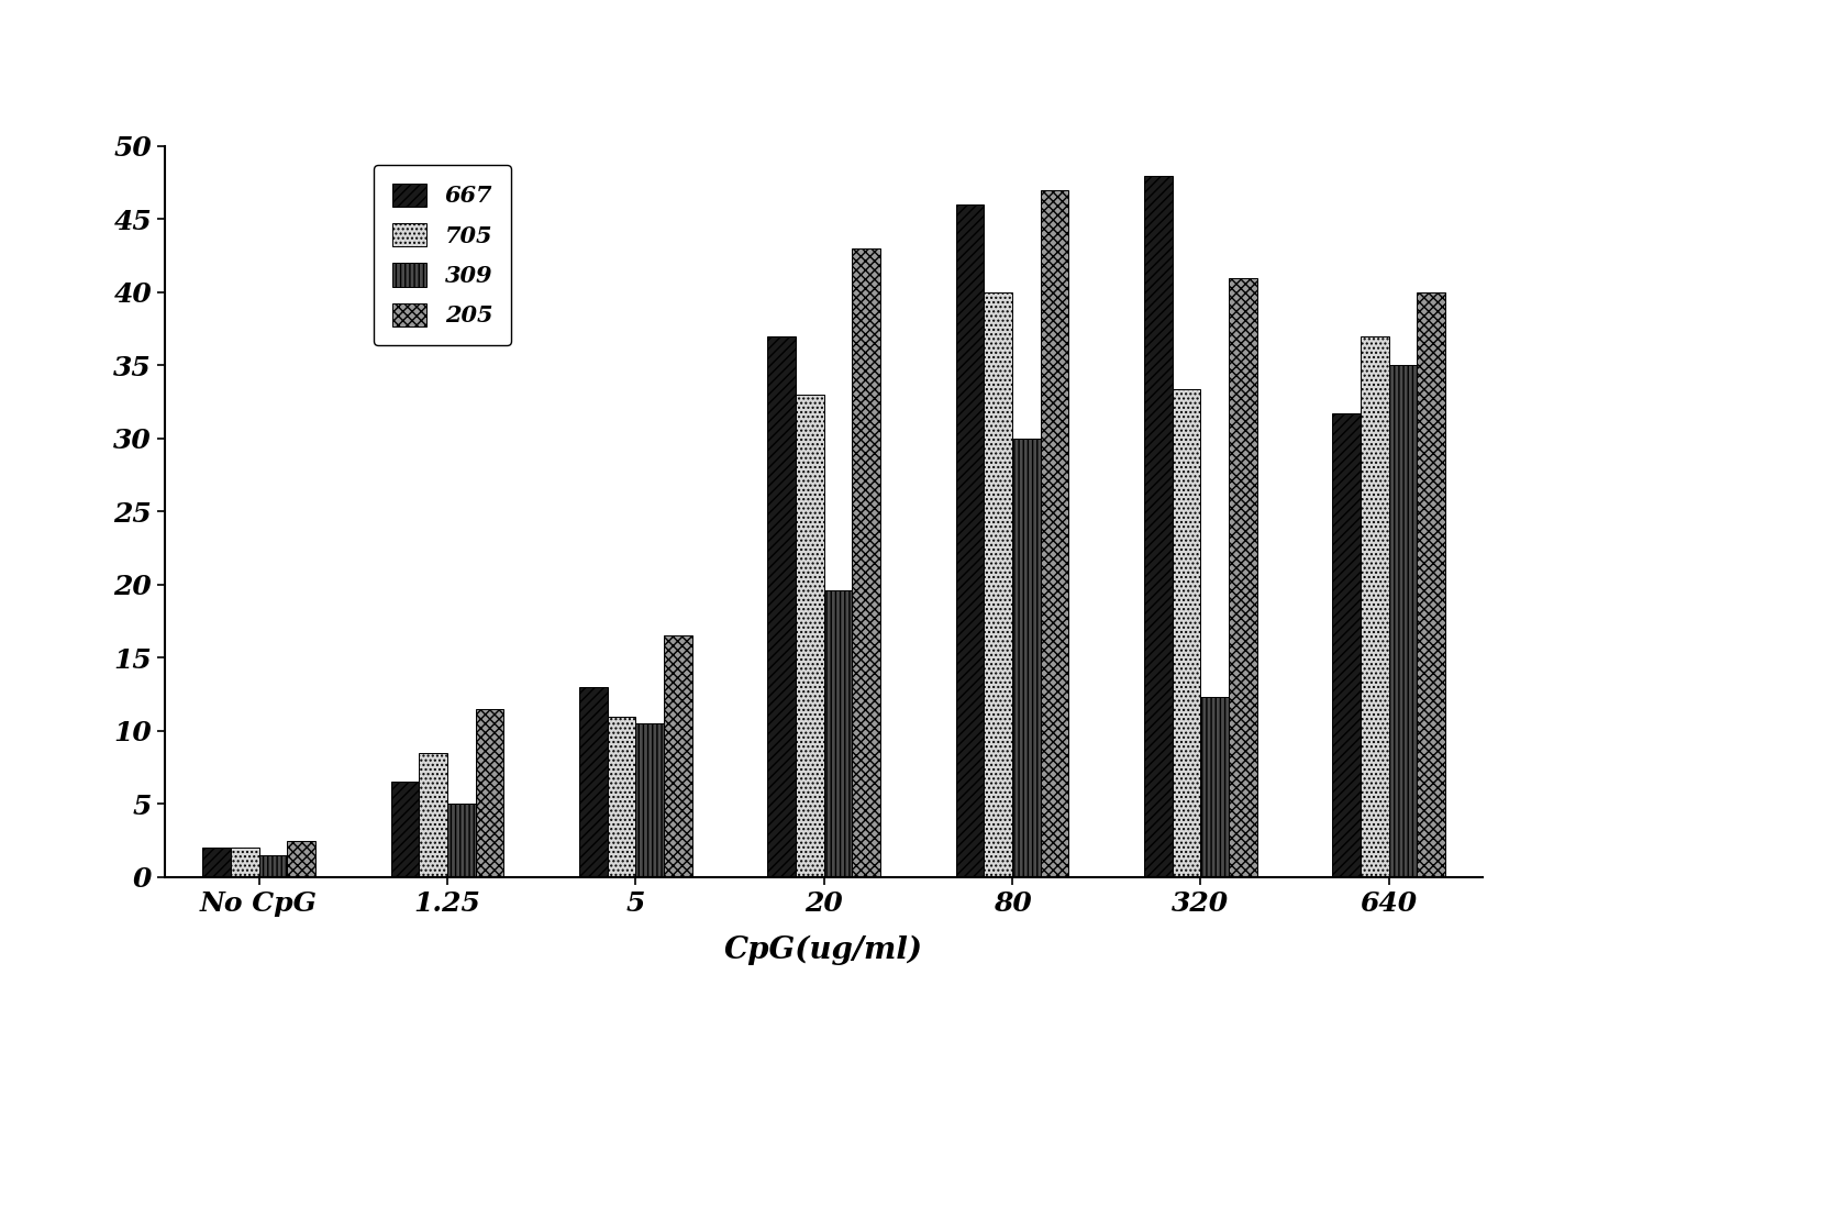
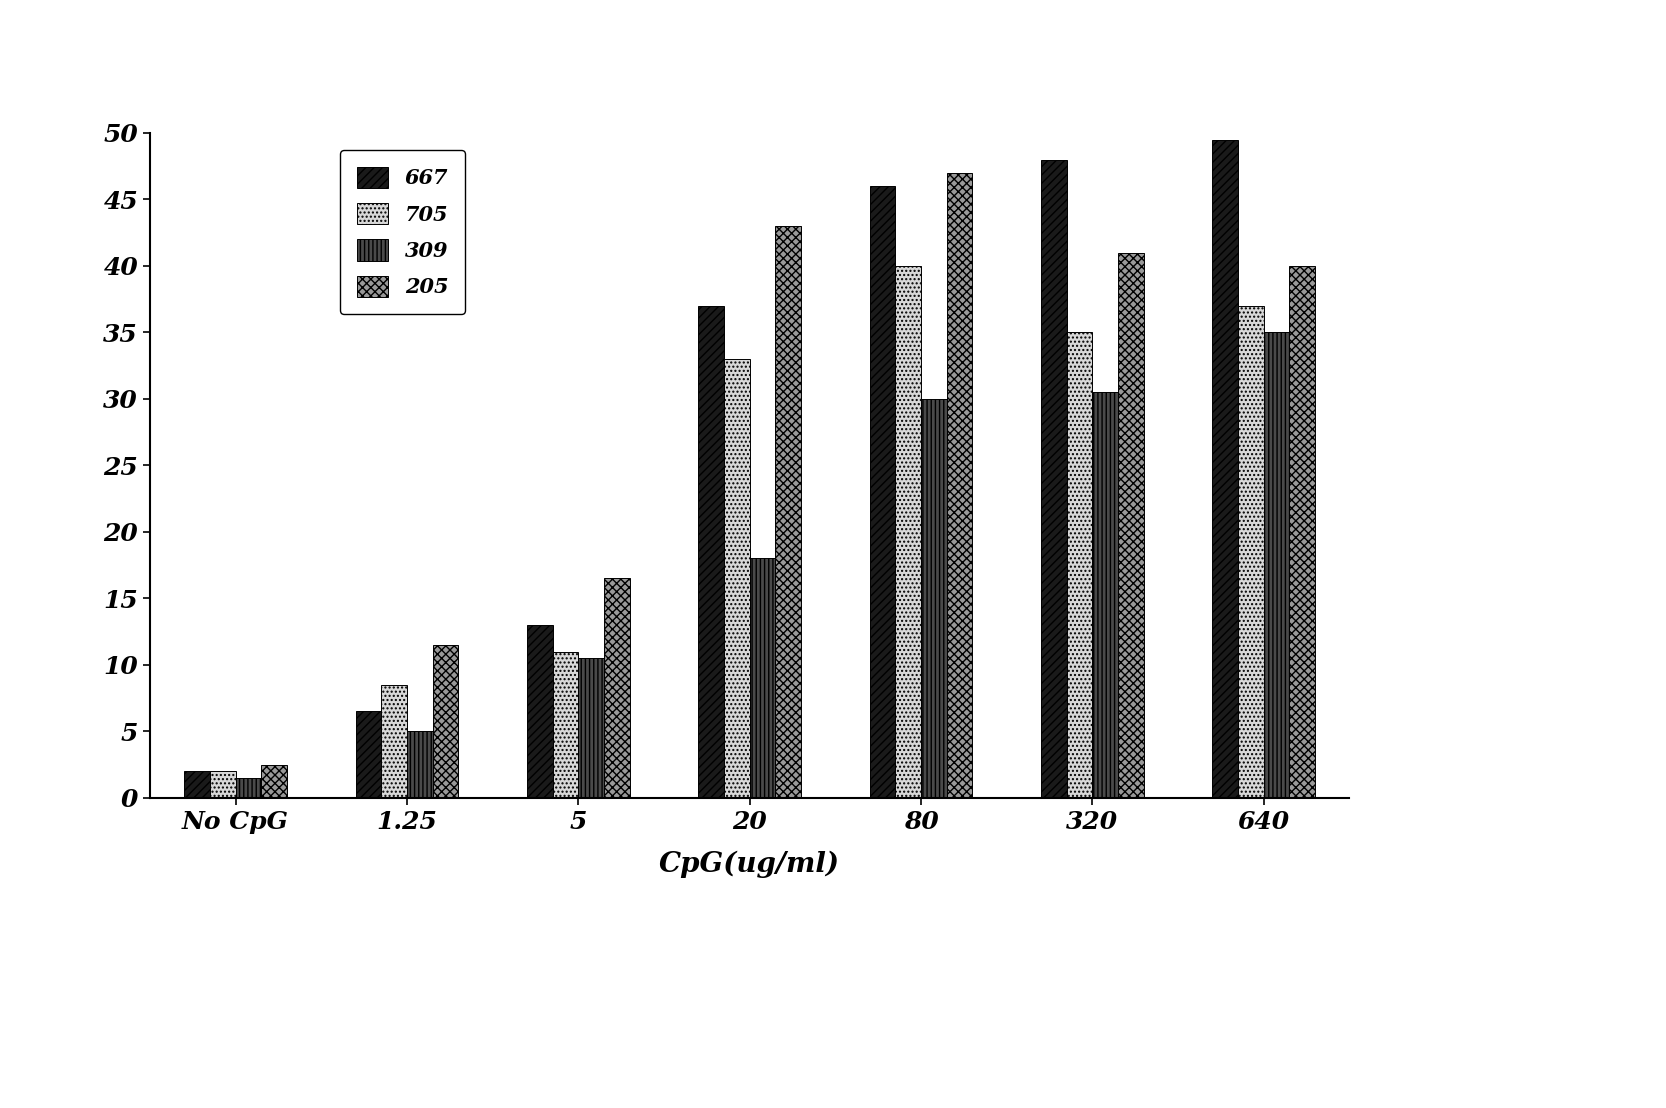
309/20: 19.6 -> 18.0
705/320: 33.4 -> 35.0
309/320: 12.3 -> 30.5
667/640: 31.7 -> 49.5
